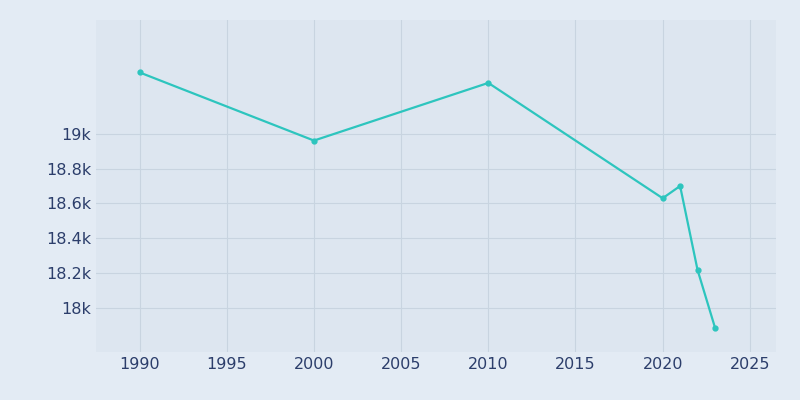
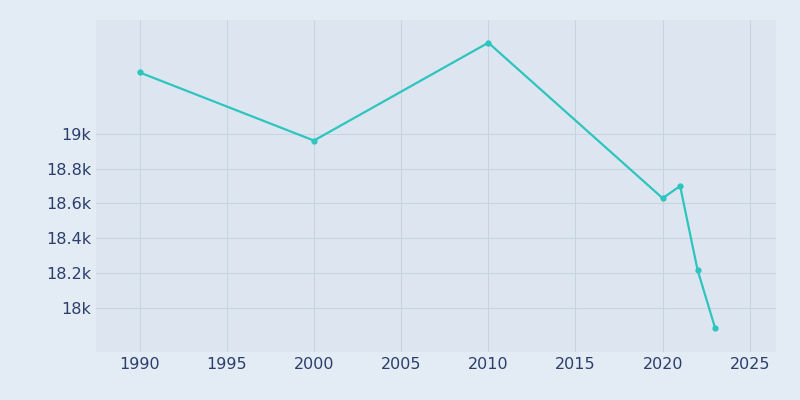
2010: 19.29k -> 19.52k
